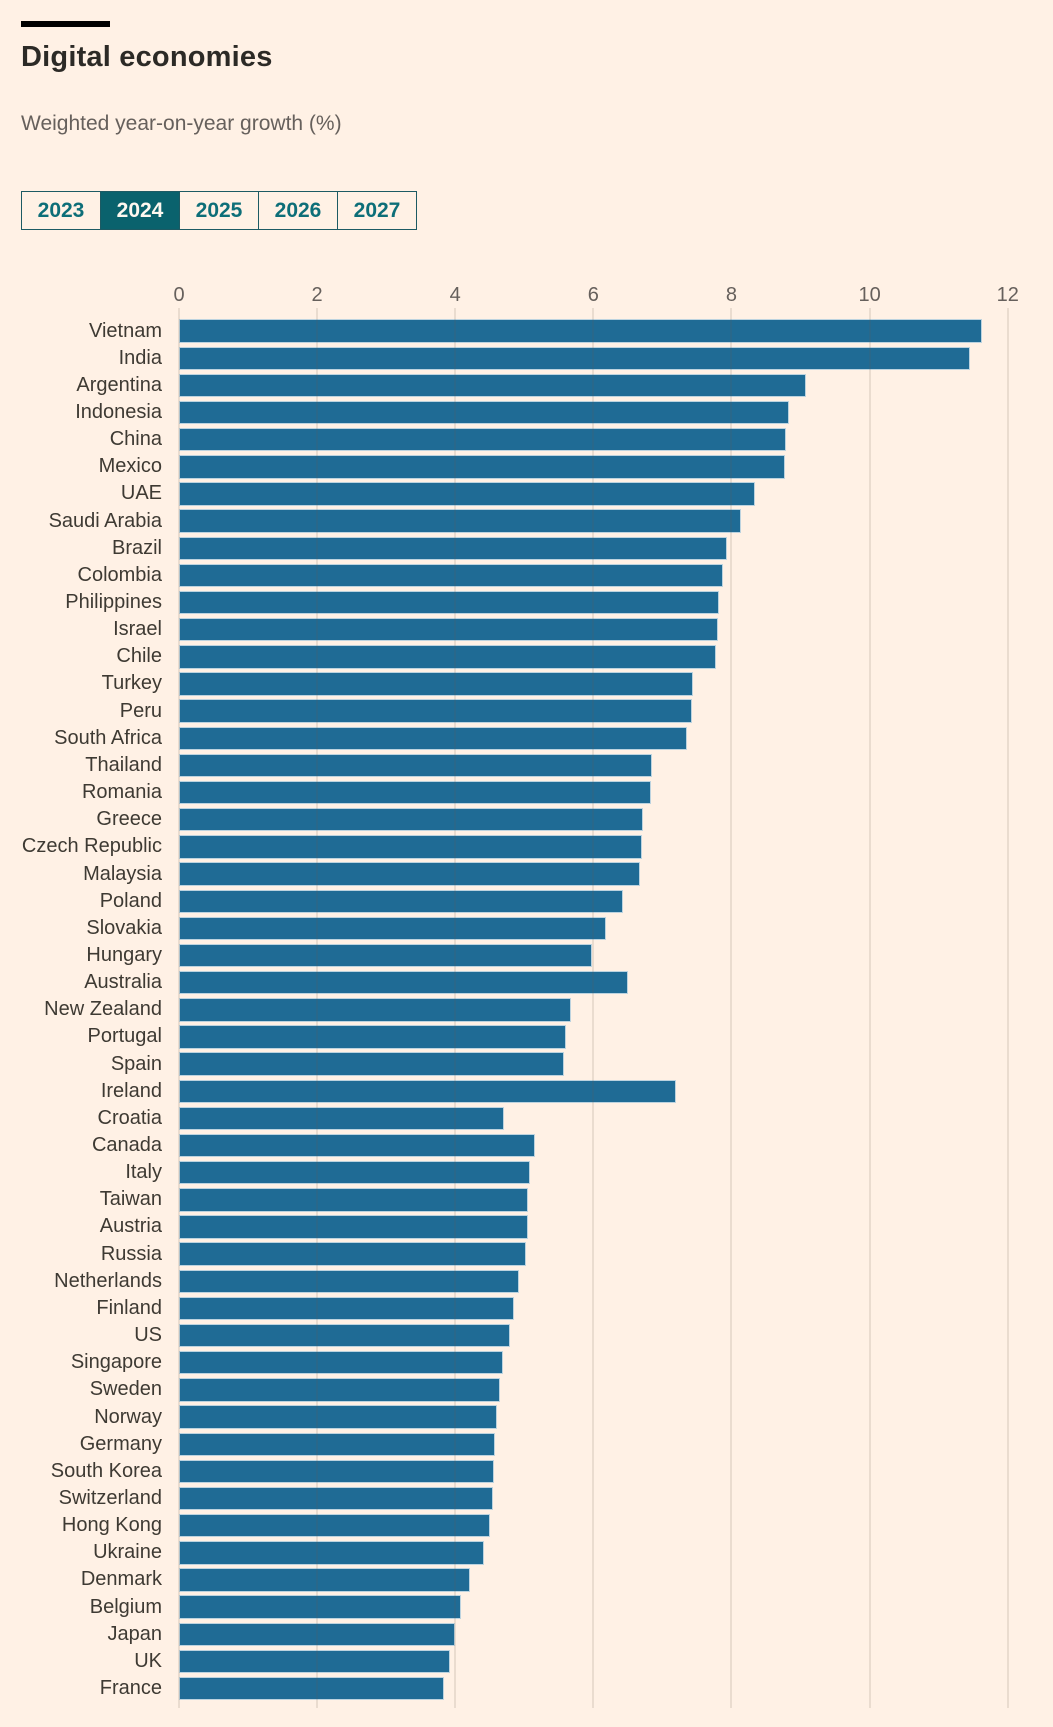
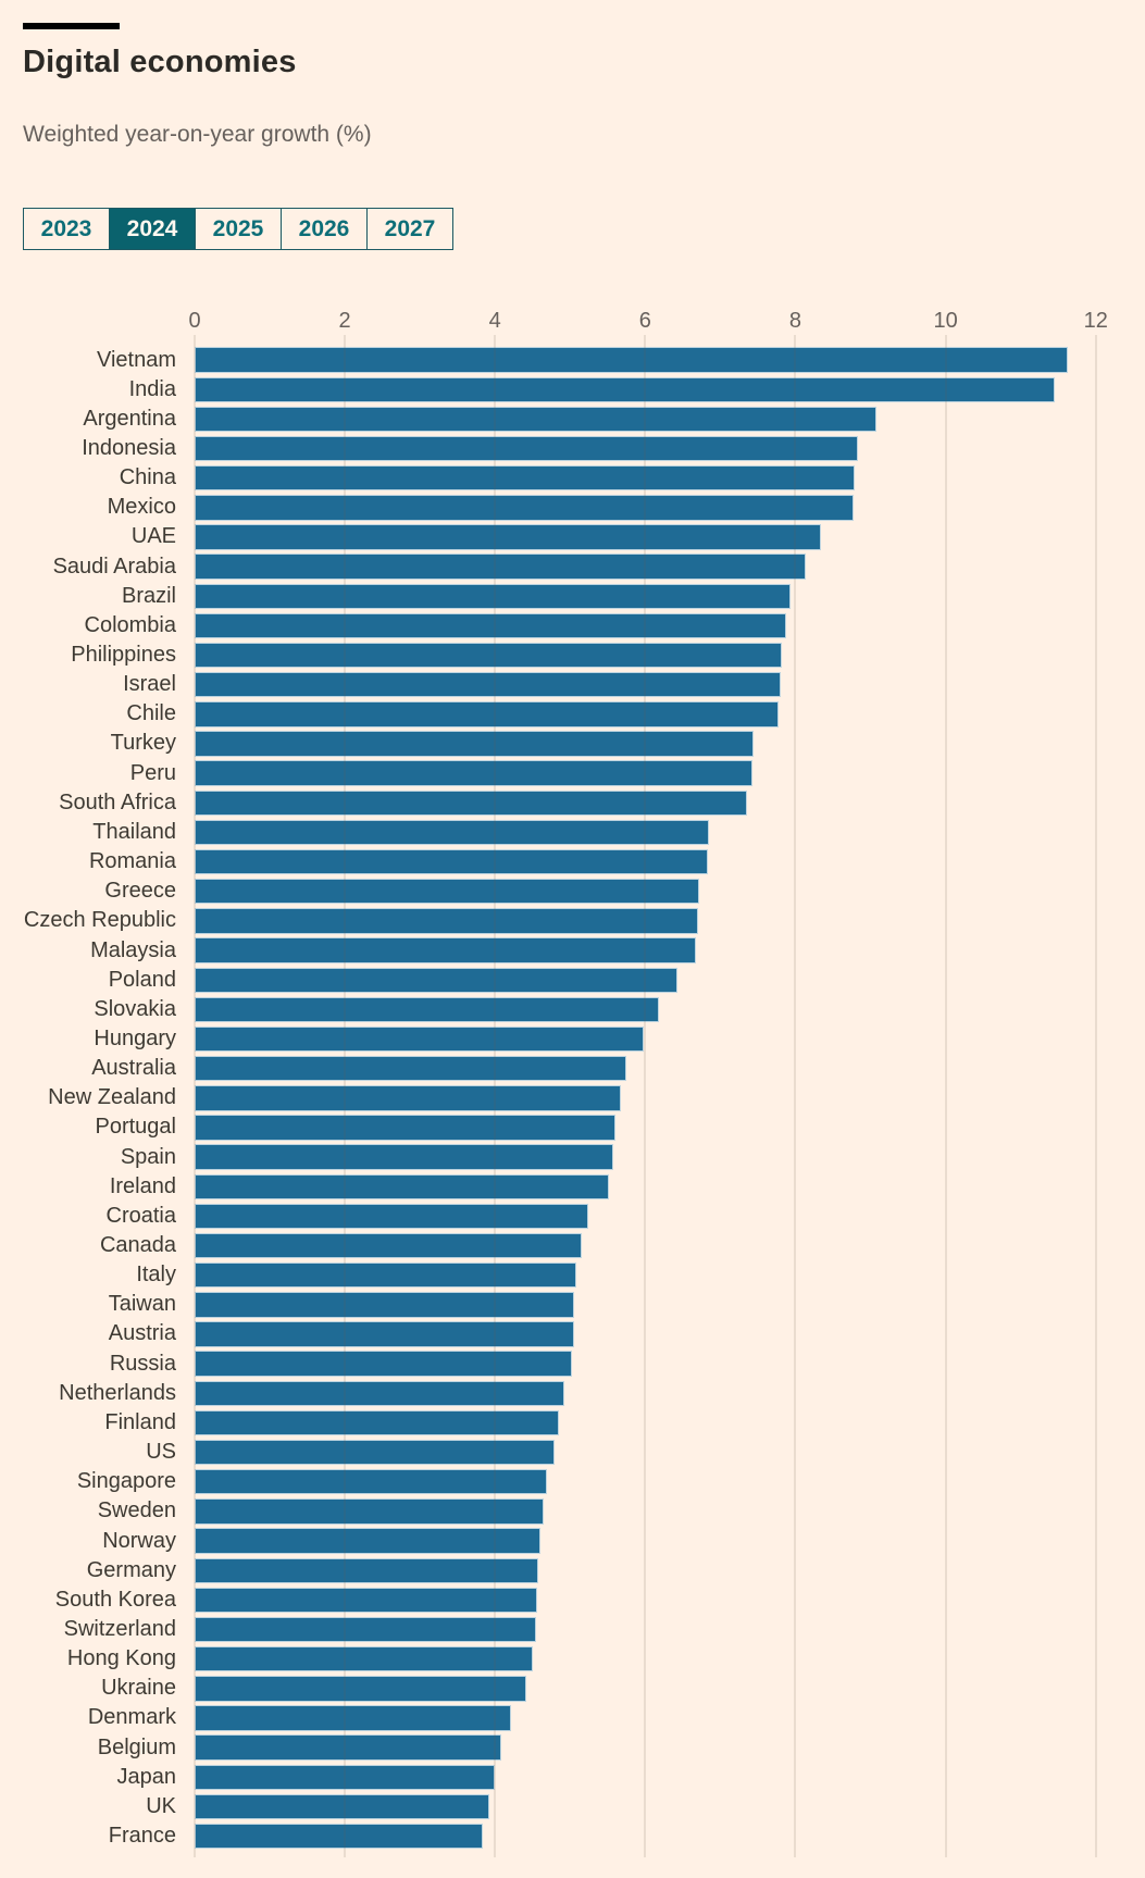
Australia: 6.5 -> 5.8
Ireland: 7.2 -> 5.5
Croatia: 4.7 -> 5.2
